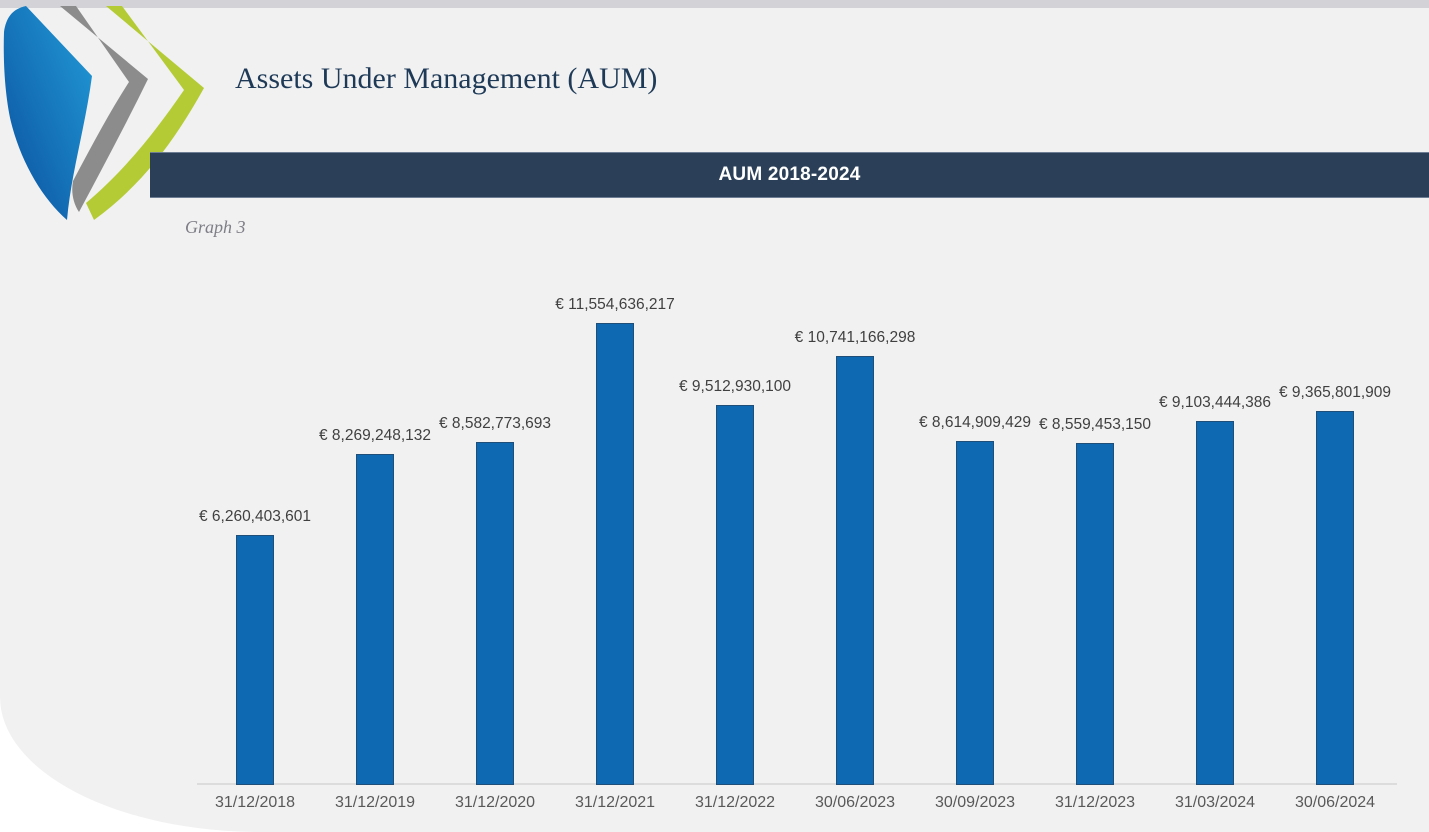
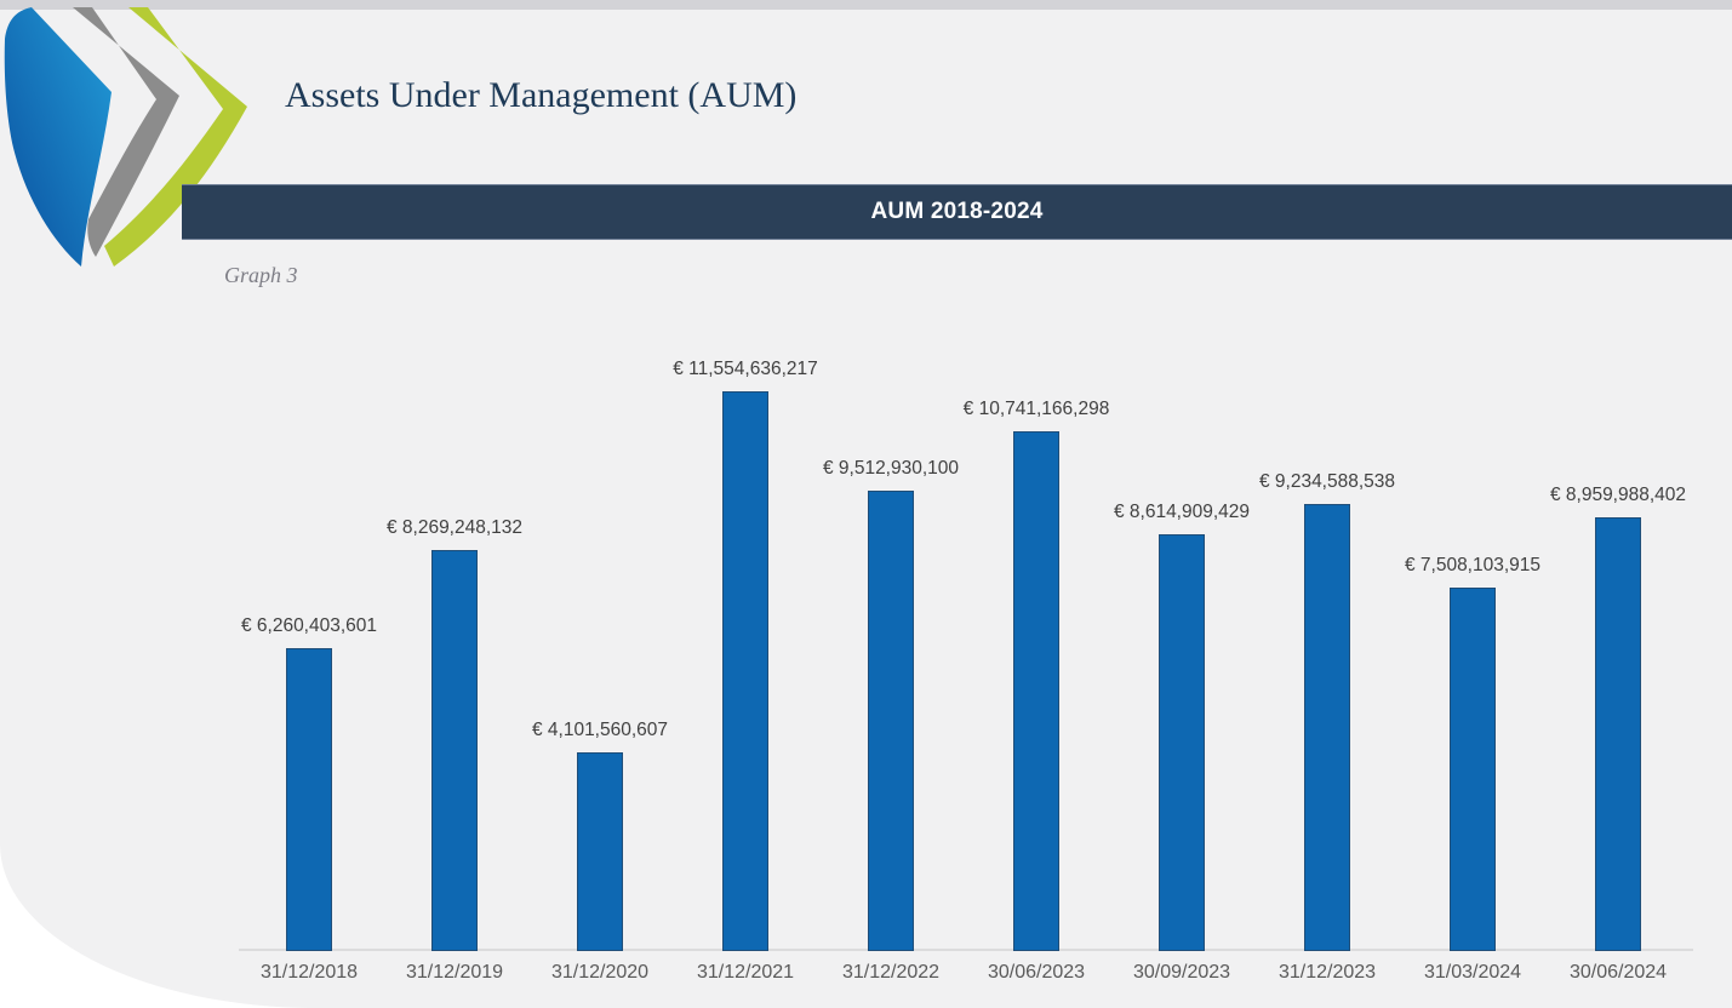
31/12/2020: 8,582,773,693 -> 4,101,560,607
31/12/2023: 8,559,453,150 -> 9,234,588,538
31/03/2024: 9,103,444,386 -> 7,508,103,915
30/06/2024: 9,365,801,909 -> 8,959,988,402
